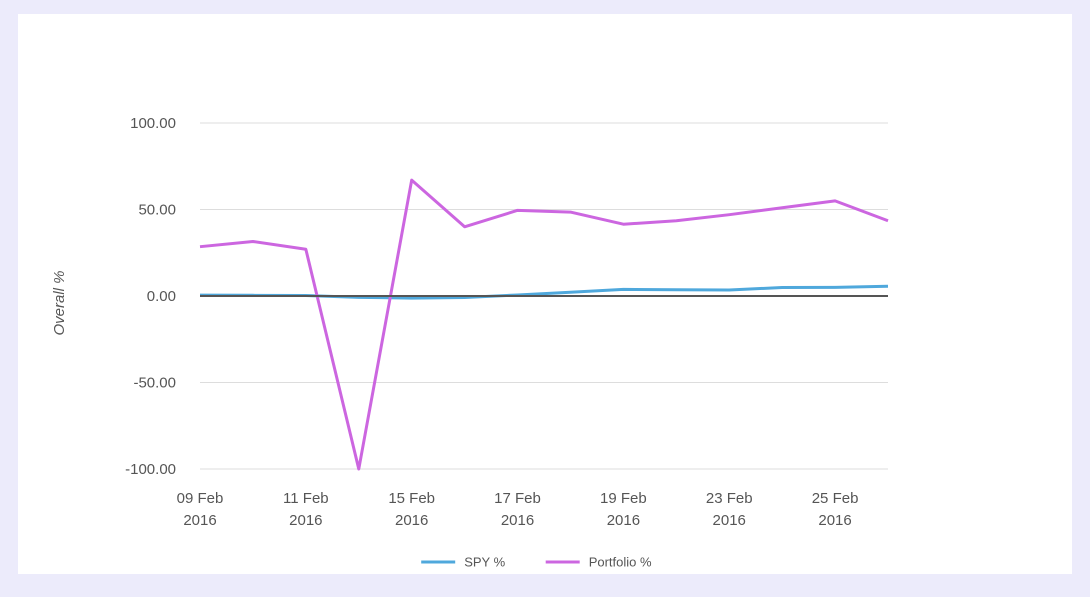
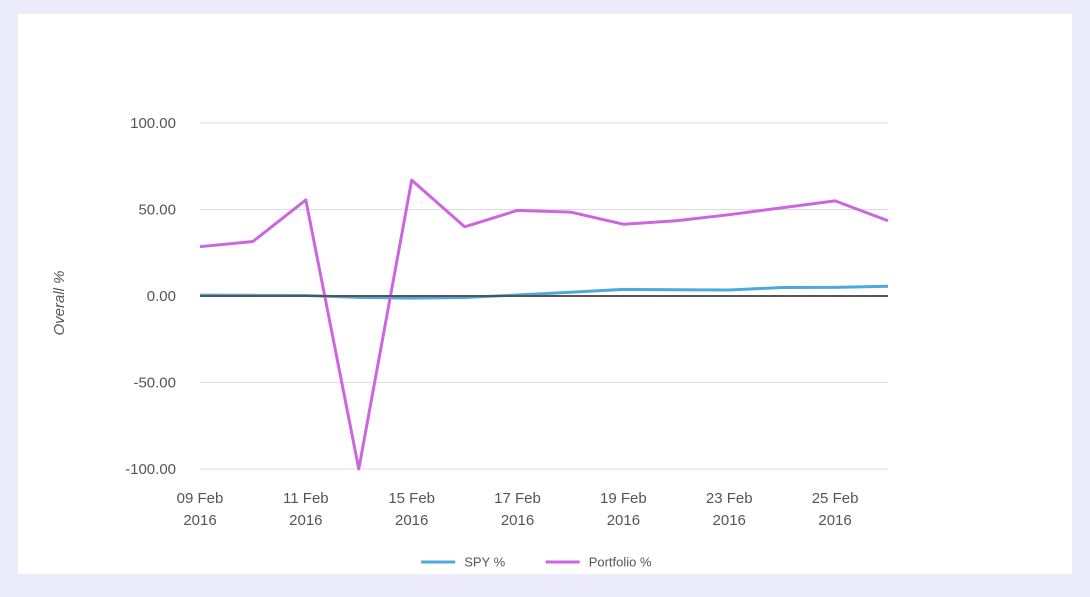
Portfolio %/11 Feb 2016: 27 -> 56
